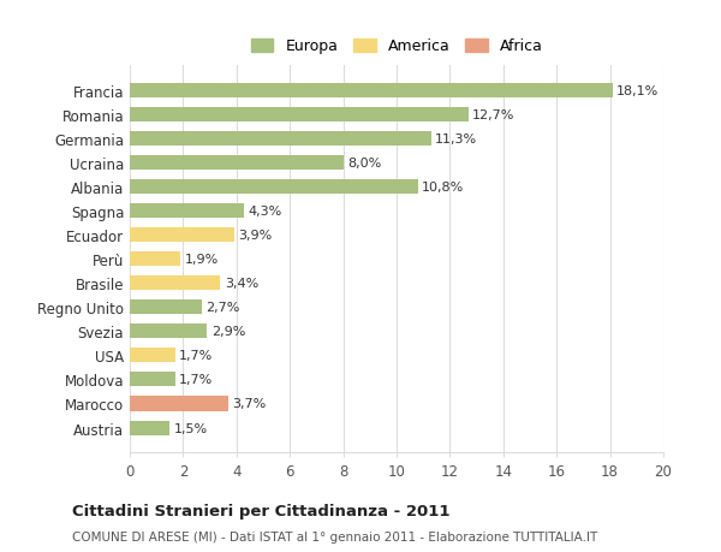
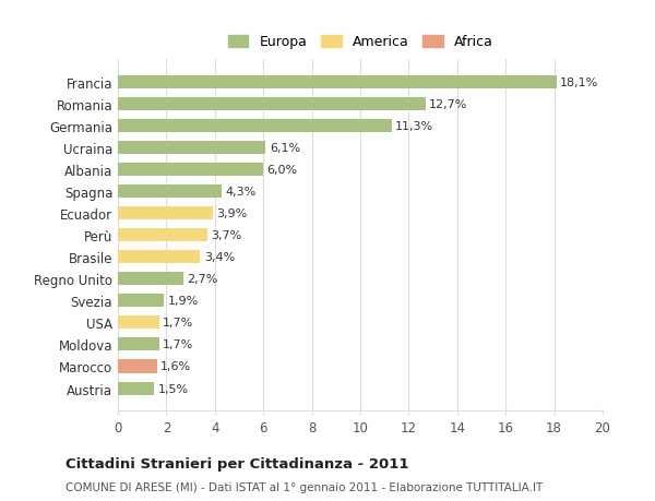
Ucraina: 8,0% -> 6,1%
Albania: 10,8% -> 6,0%
Perù: 1,9% -> 3,7%
Svezia: 2,9% -> 1,9%
Marocco: 3,7% -> 1,6%
